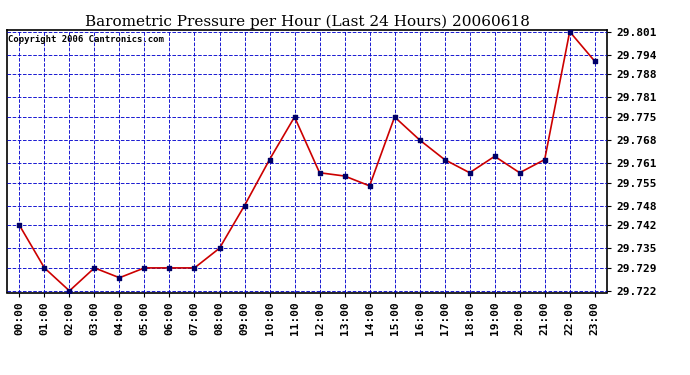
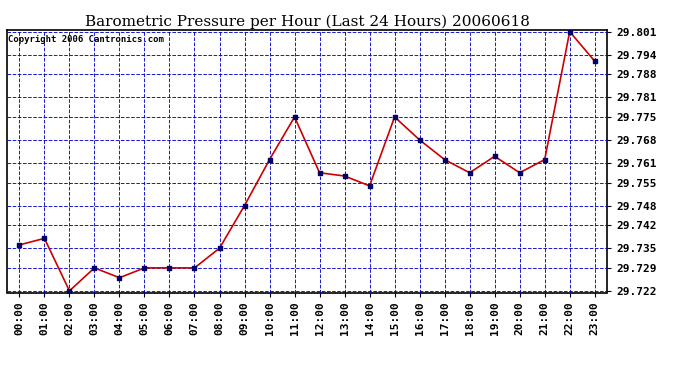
00:00: 29.742 -> 29.736
01:00: 29.729 -> 29.738
